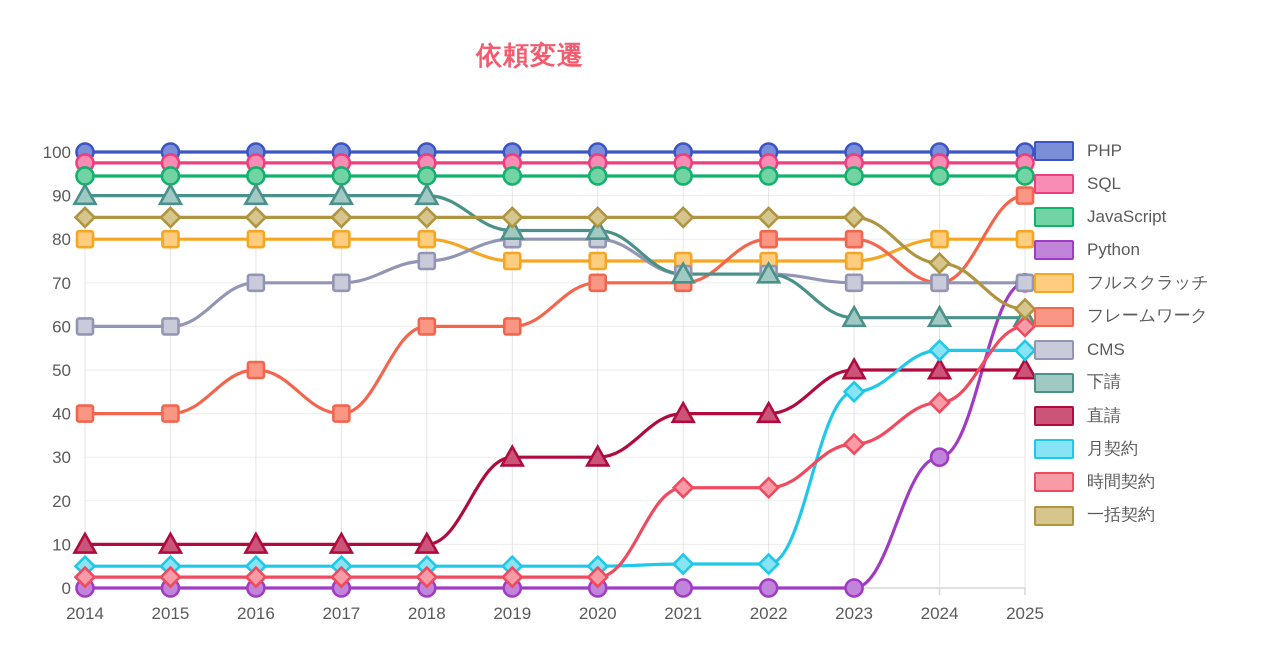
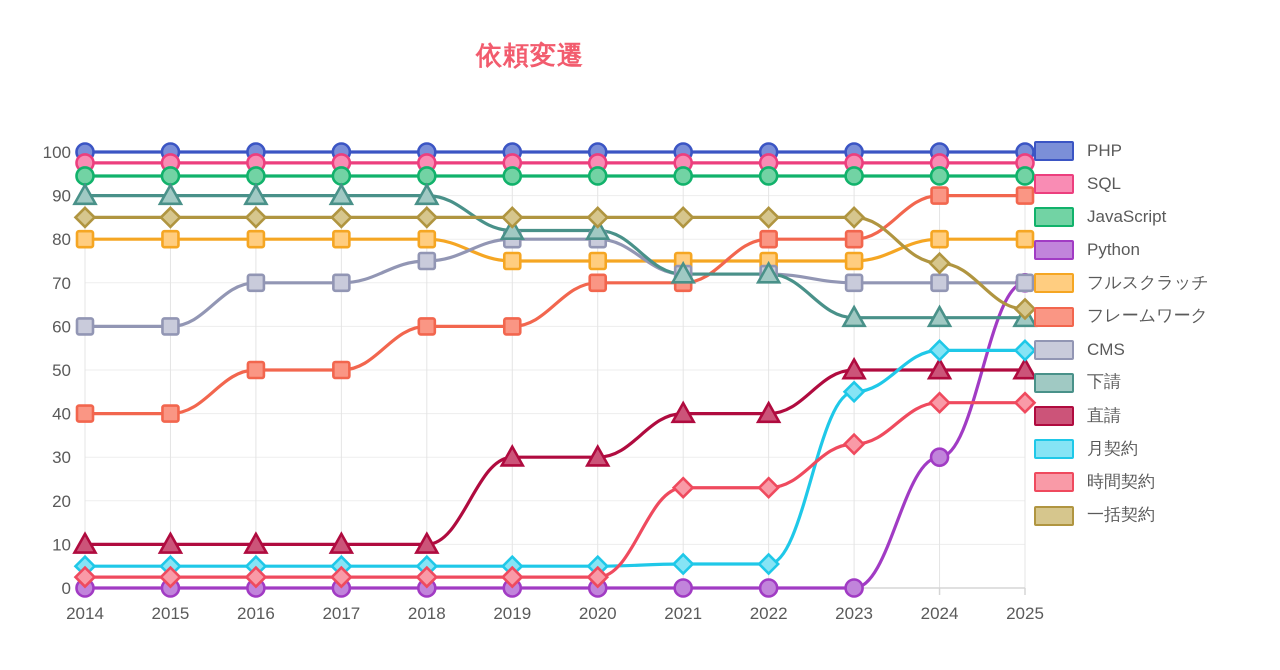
フレームワーク/2017: 40 -> 50
フレームワーク/2024: 70 -> 90
時間契約/2025: 60 -> 42
